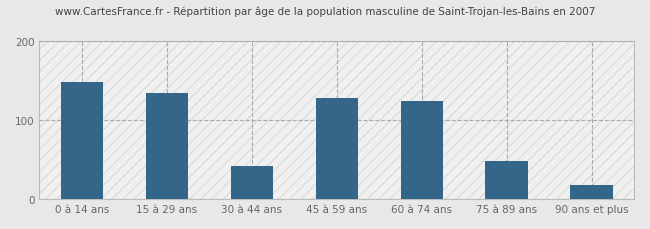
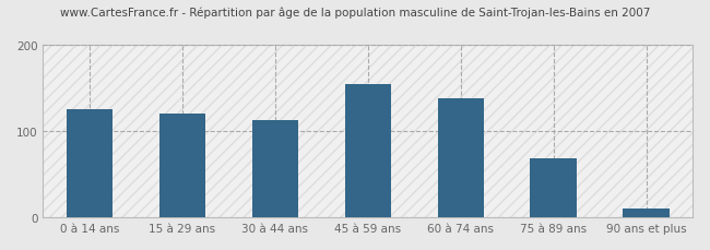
0 à 14 ans: 148 -> 125
15 à 29 ans: 134 -> 120
30 à 44 ans: 42 -> 113
45 à 59 ans: 128 -> 155
60 à 74 ans: 124 -> 138
75 à 89 ans: 48 -> 68
90 ans et plus: 18 -> 10
